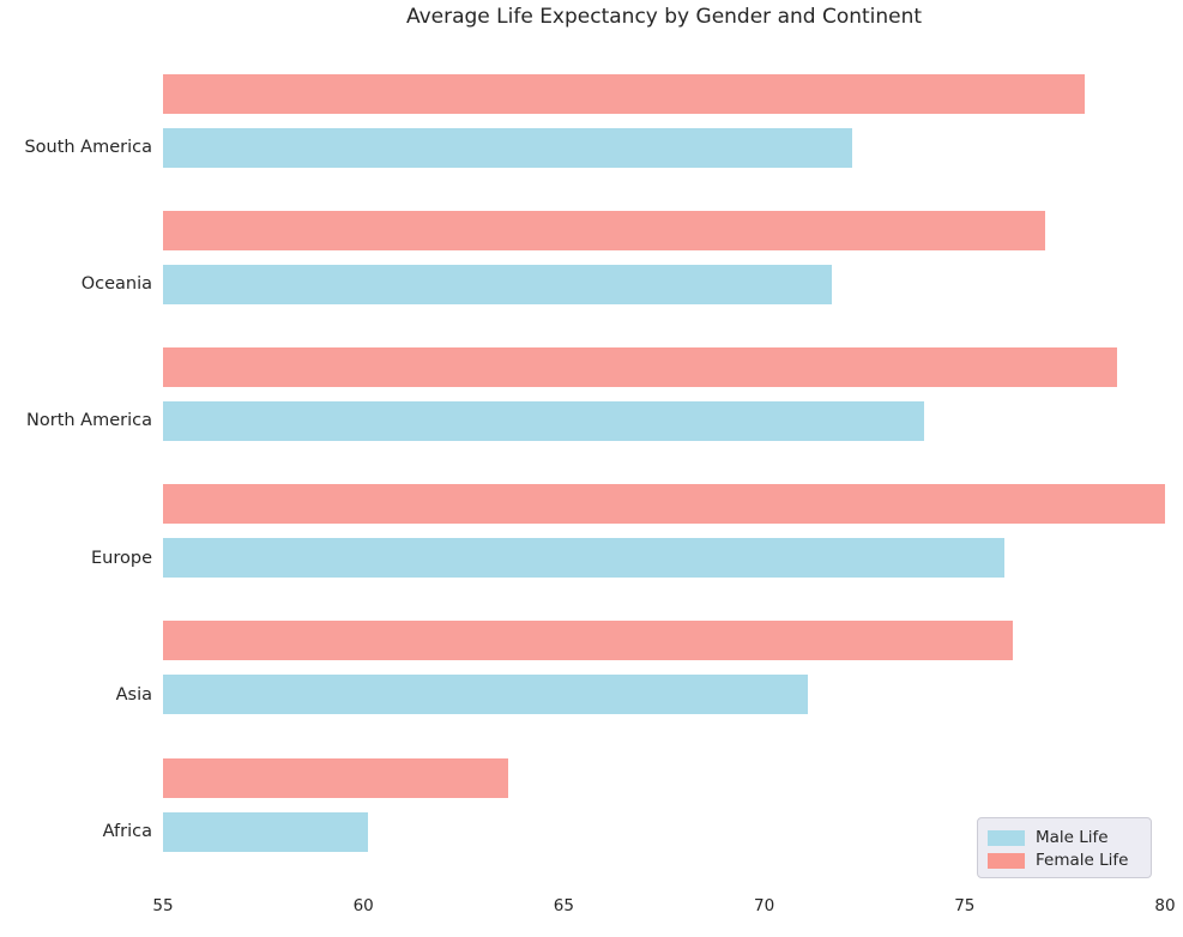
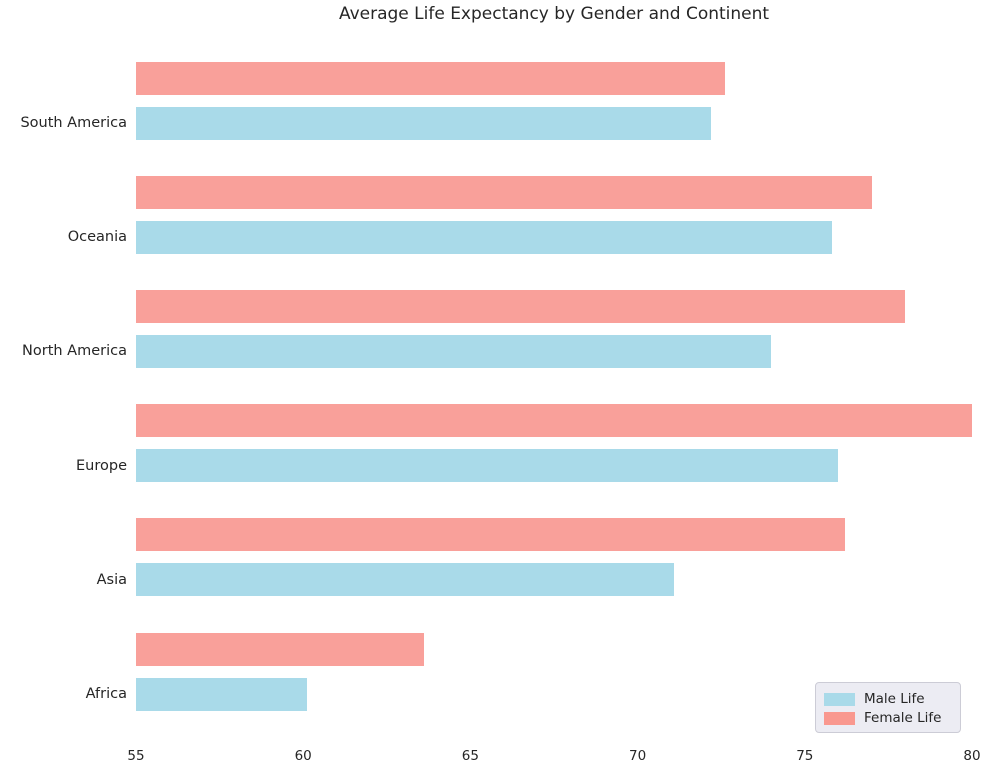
Female Life/South America: 78.0 -> 72.6
Male Life/Oceania: 71.7 -> 75.8
Female Life/North America: 78.8 -> 78.0
